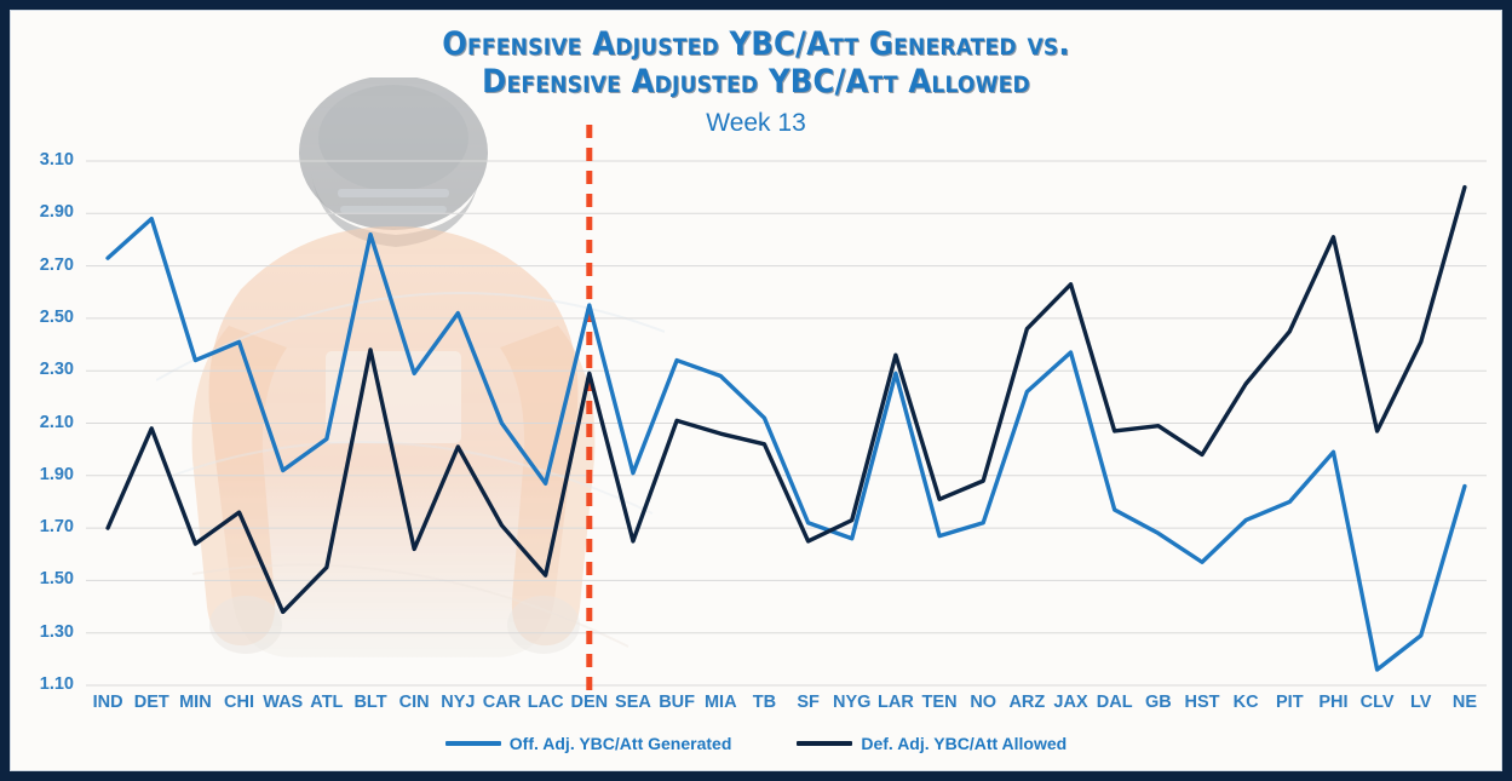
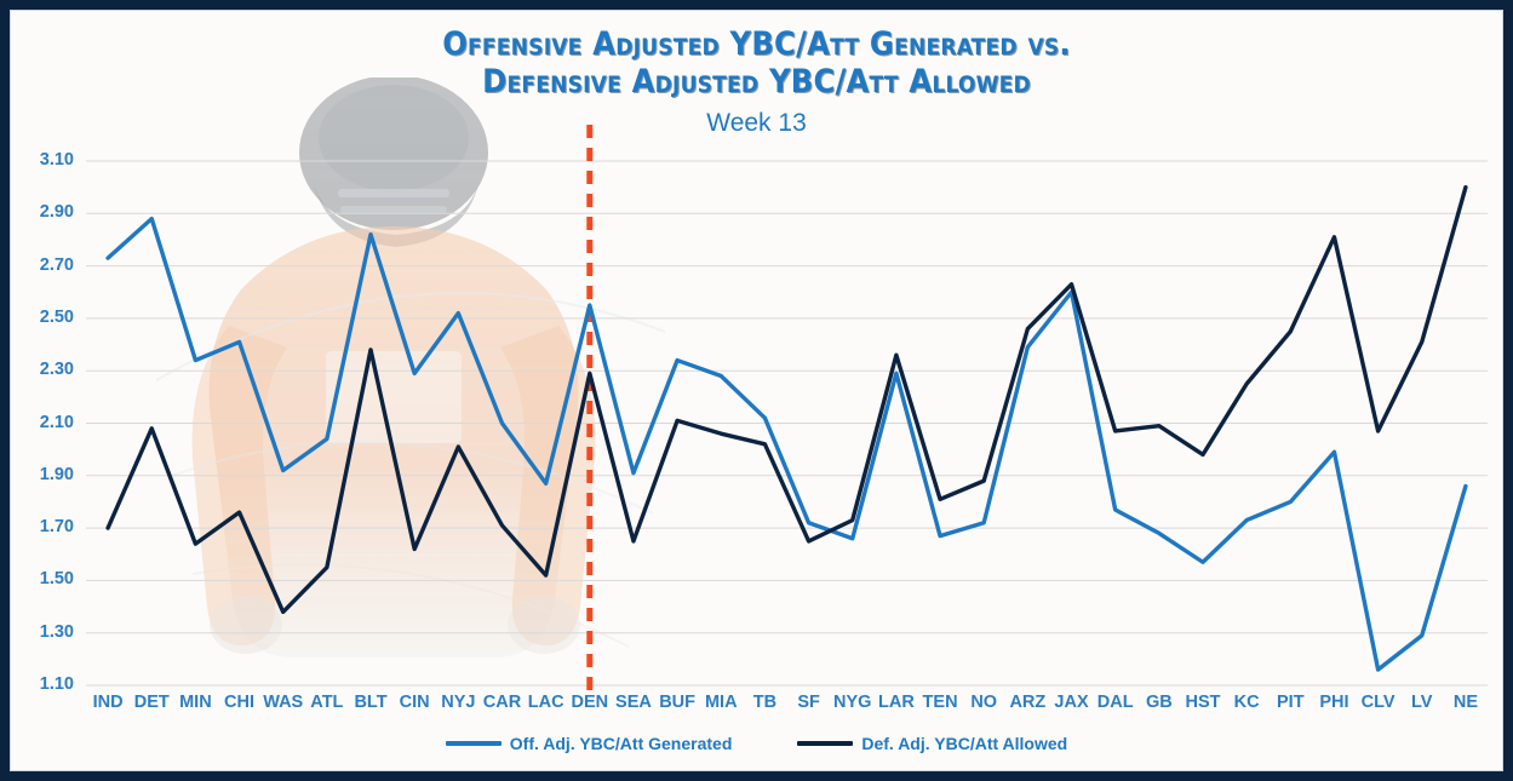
Off. Adj. YBC/Att Generated/ARZ: 2.22 -> 2.39
Off. Adj. YBC/Att Generated/JAX: 2.37 -> 2.60
